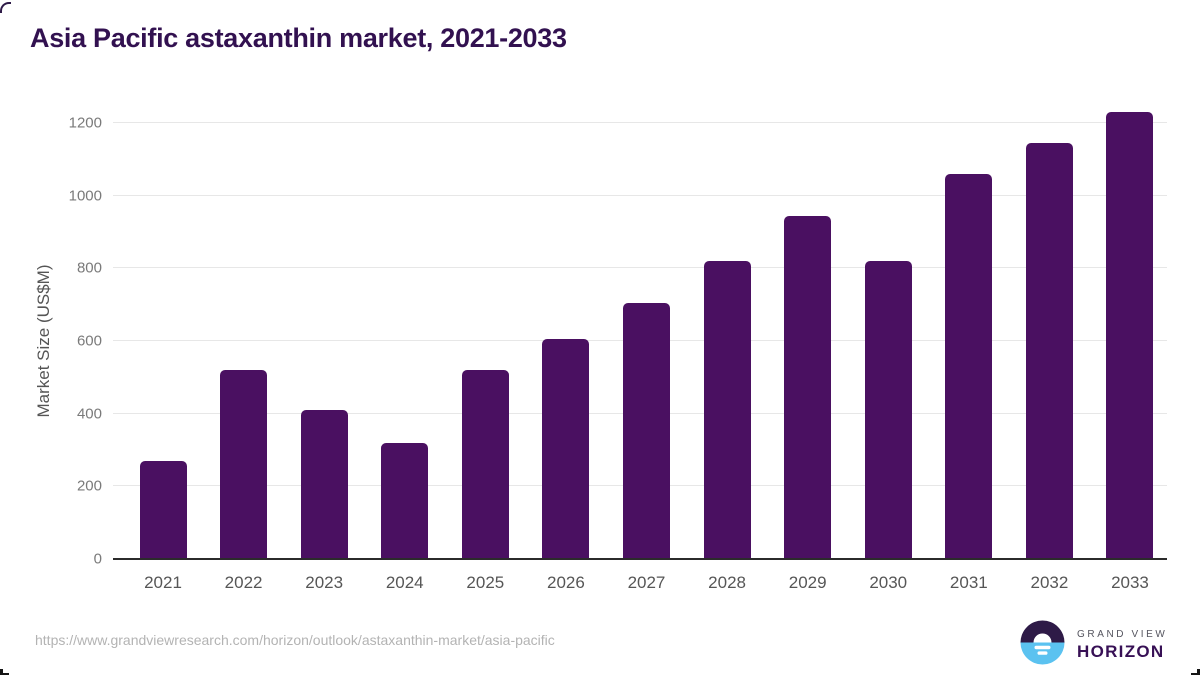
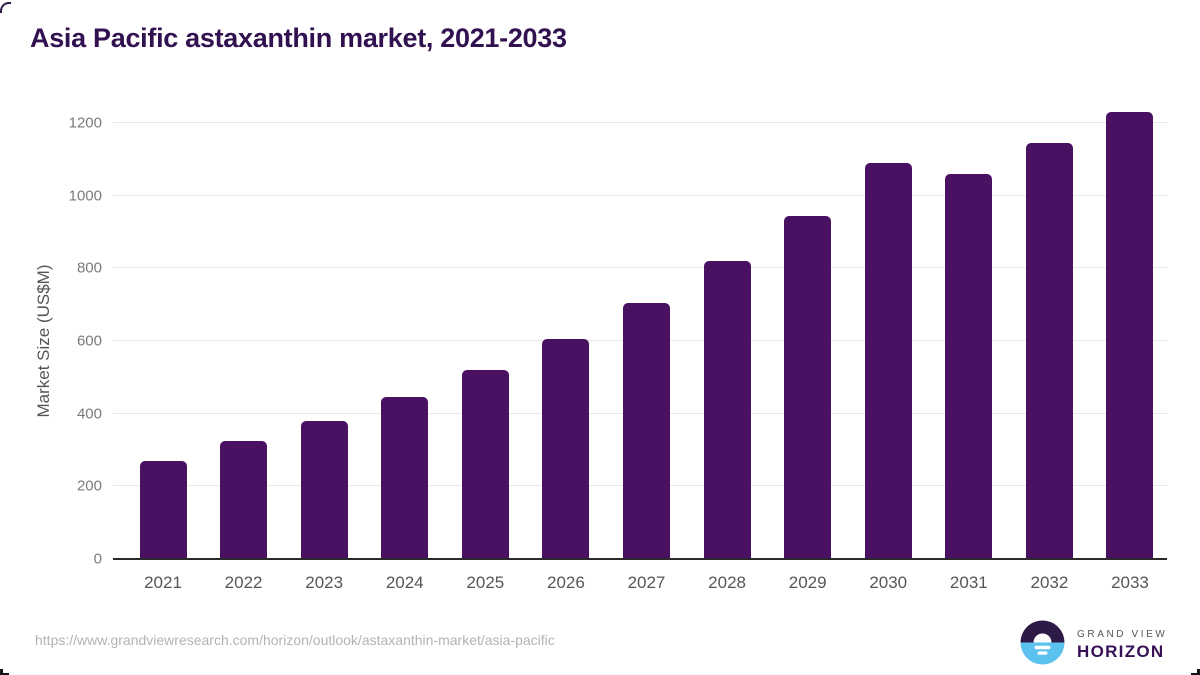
2022: 520 -> 320
2023: 410 -> 380
2024: 320 -> 440
2030: 820 -> 1090
